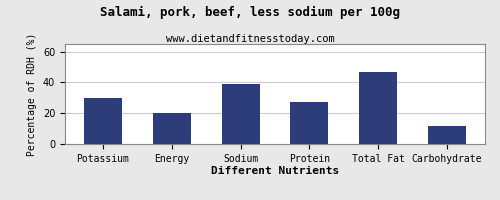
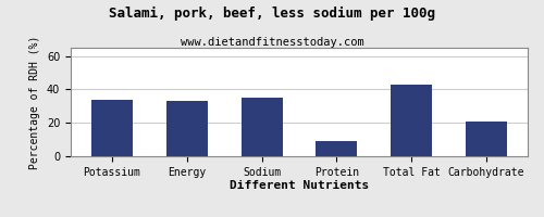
Potassium: 30 -> 34
Energy: 20 -> 33
Sodium: 39 -> 35
Protein: 27 -> 9
Total Fat: 47 -> 43
Carbohydrate: 12 -> 21
